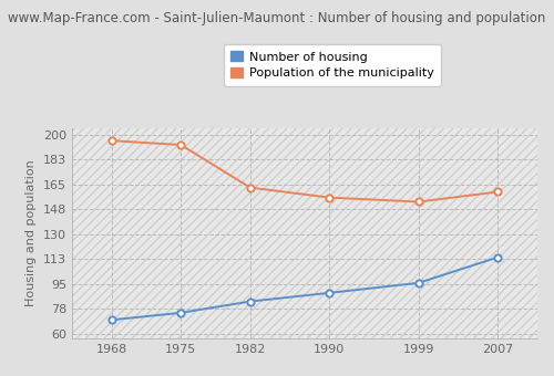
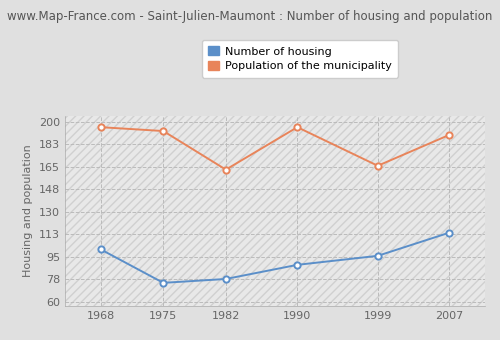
Number of housing/1968: 70 -> 101
Number of housing/1982: 83 -> 78
Population of the municipality/1990: 156 -> 196
Population of the municipality/1999: 153 -> 166
Population of the municipality/2007: 160 -> 190
